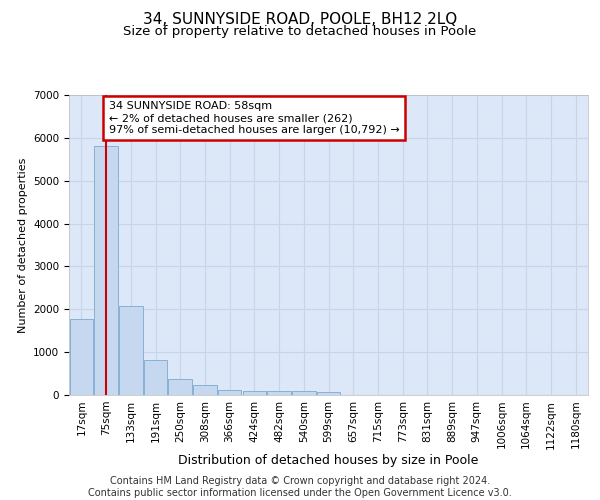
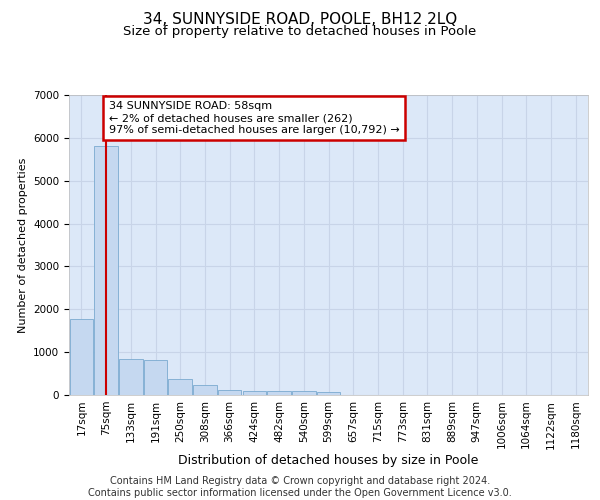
133sqm: 2080 -> 850
